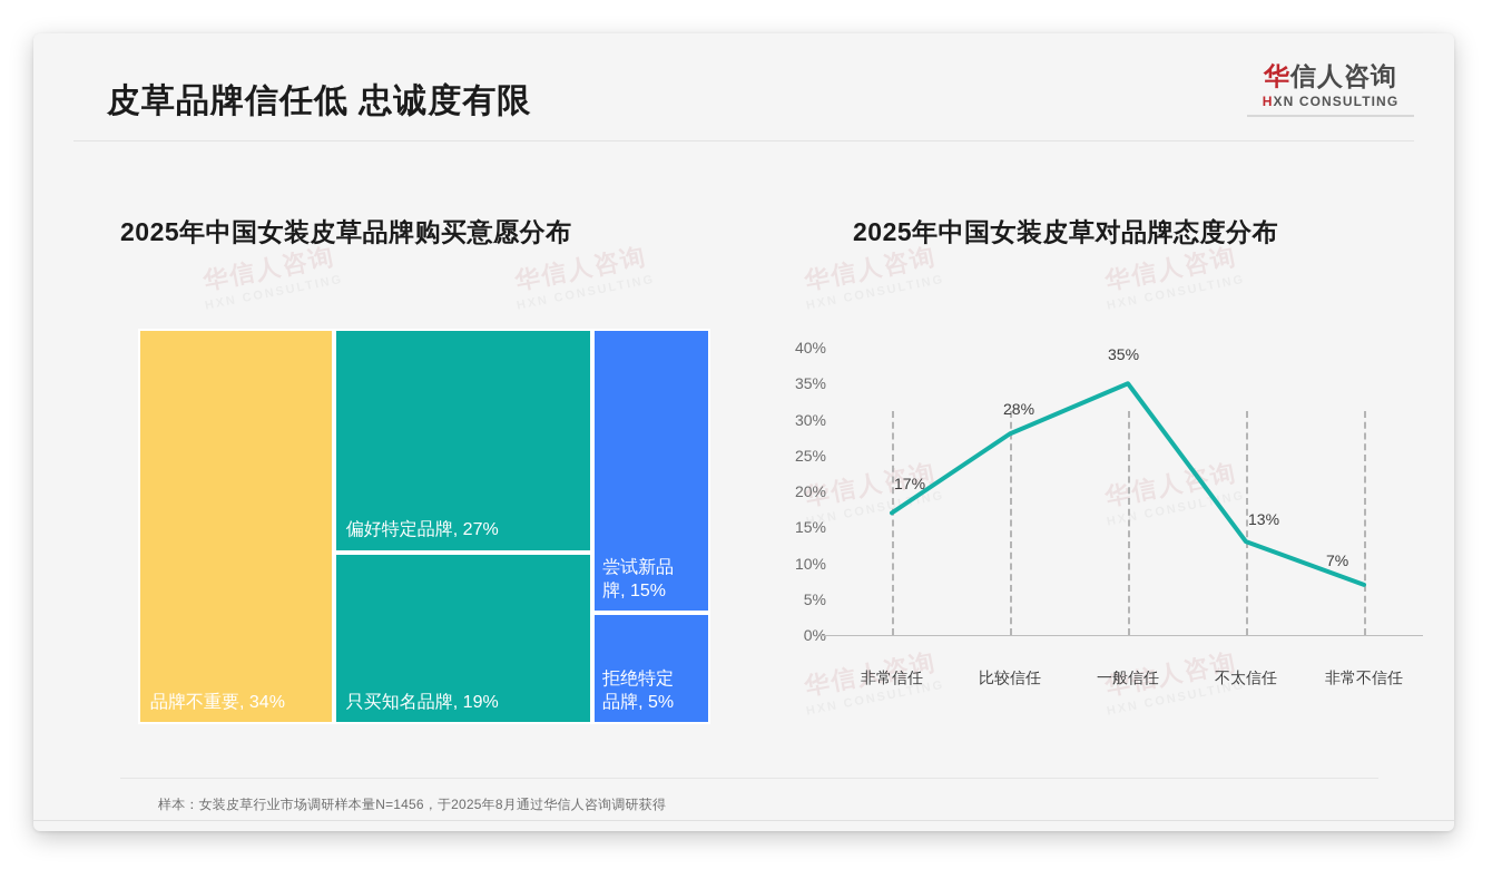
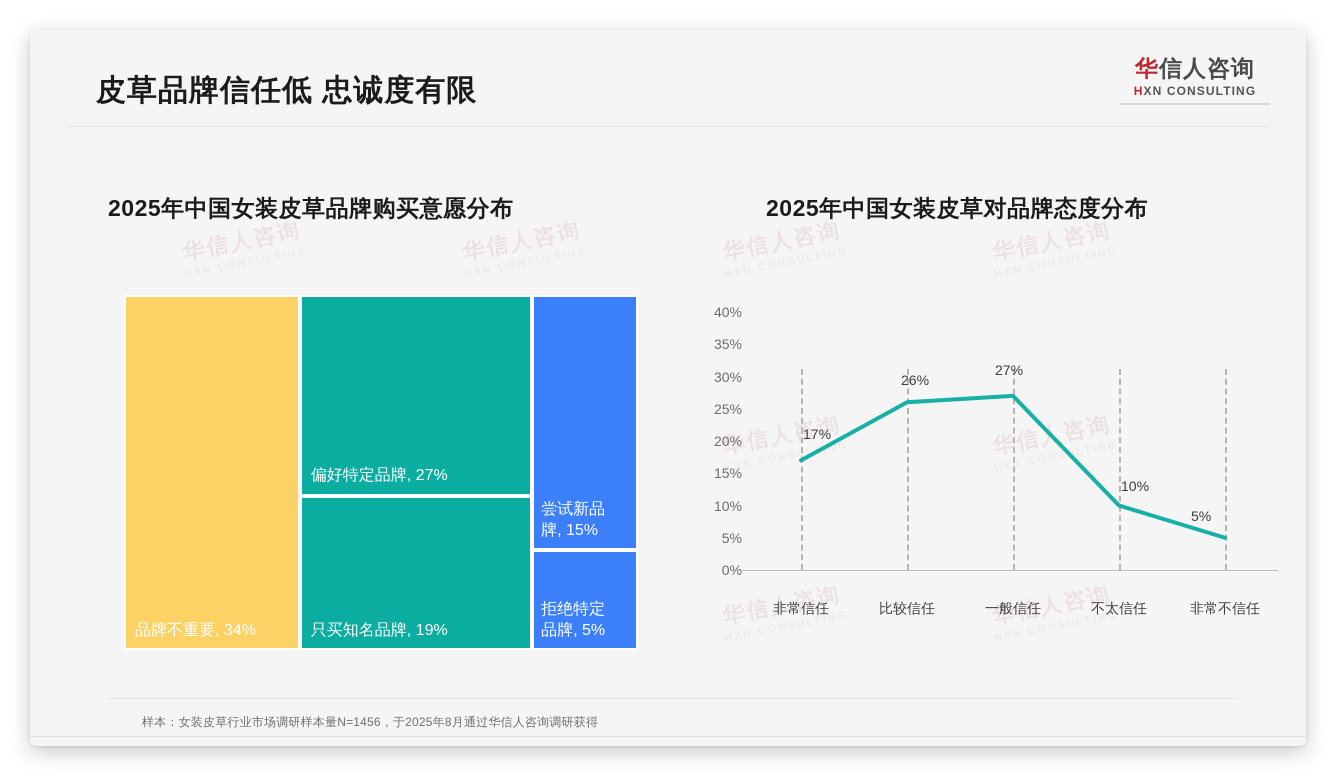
2025年中国女装皮草对品牌态度分布/比较信任: 28% -> 26%
2025年中国女装皮草对品牌态度分布/一般信任: 35% -> 27%
2025年中国女装皮草对品牌态度分布/不太信任: 13% -> 10%
2025年中国女装皮草对品牌态度分布/非常不信任: 7% -> 5%
